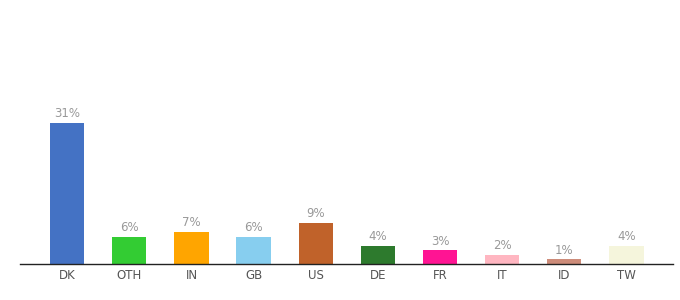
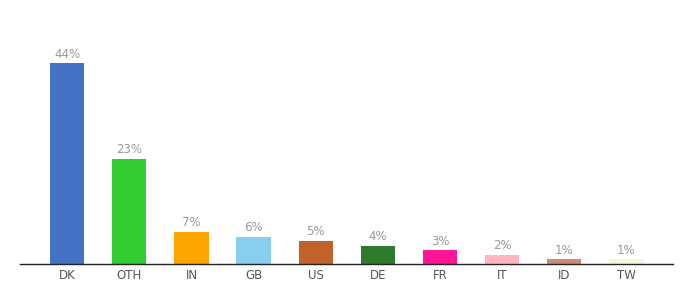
DK: 31% -> 44%
OTH: 6% -> 23%
US: 9% -> 5%
TW: 4% -> 1%
